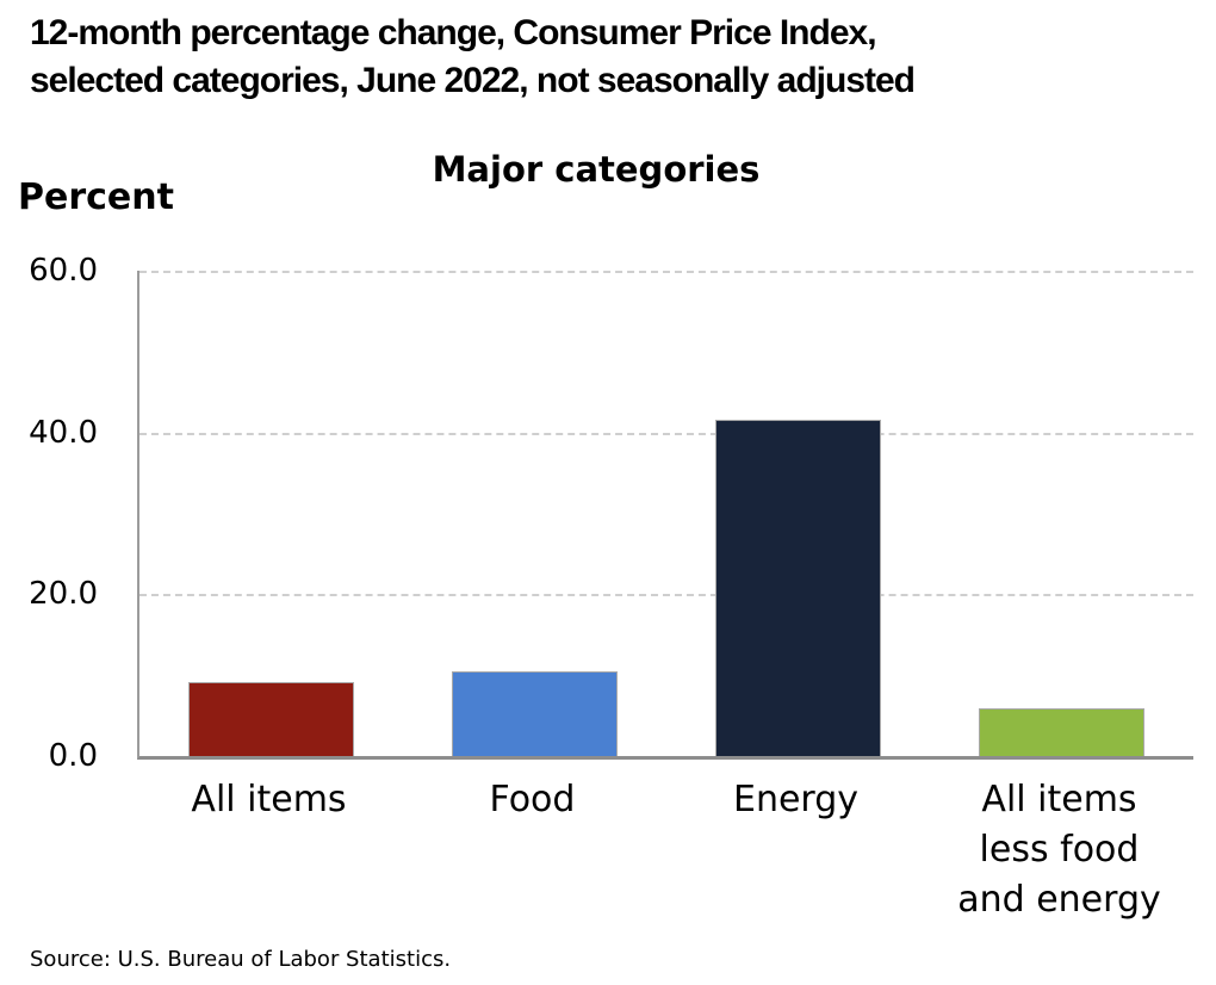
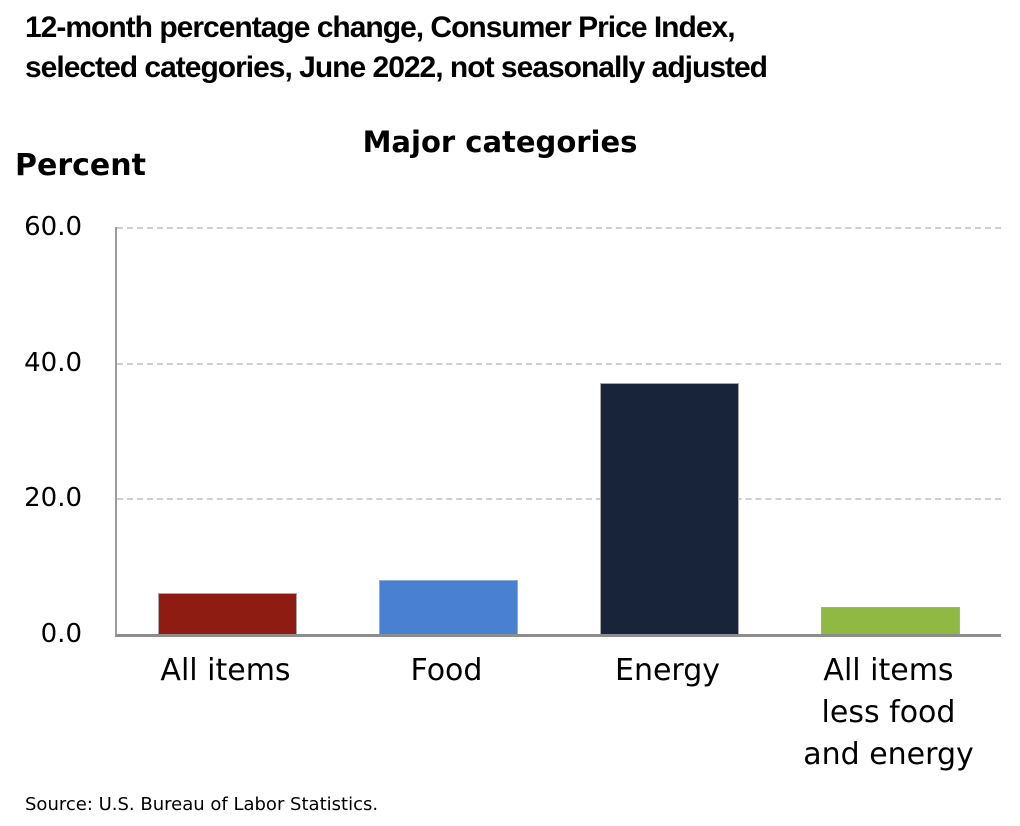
All items: 9 -> 6
Food: 10 -> 8
Energy: 42 -> 37
All items less food and energy: 6 -> 4
